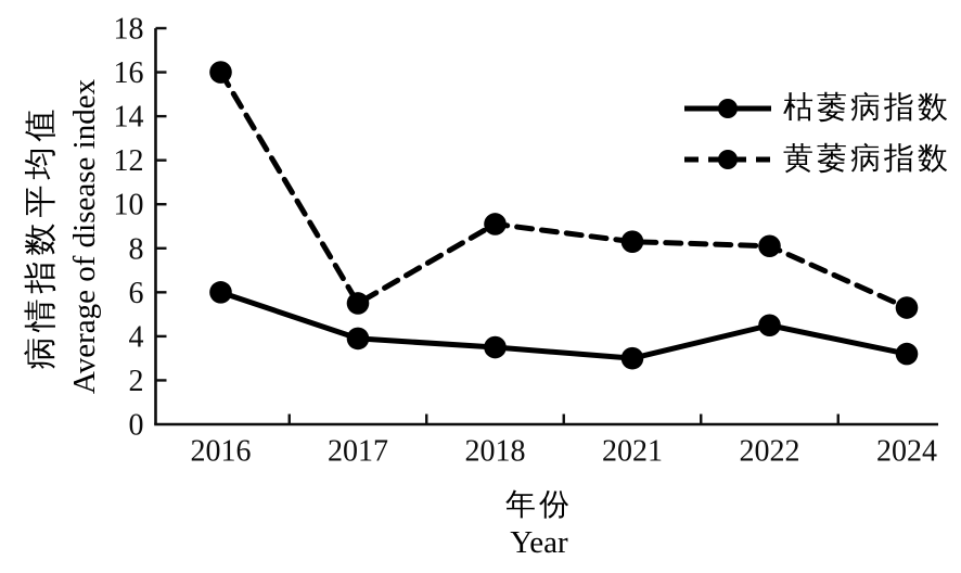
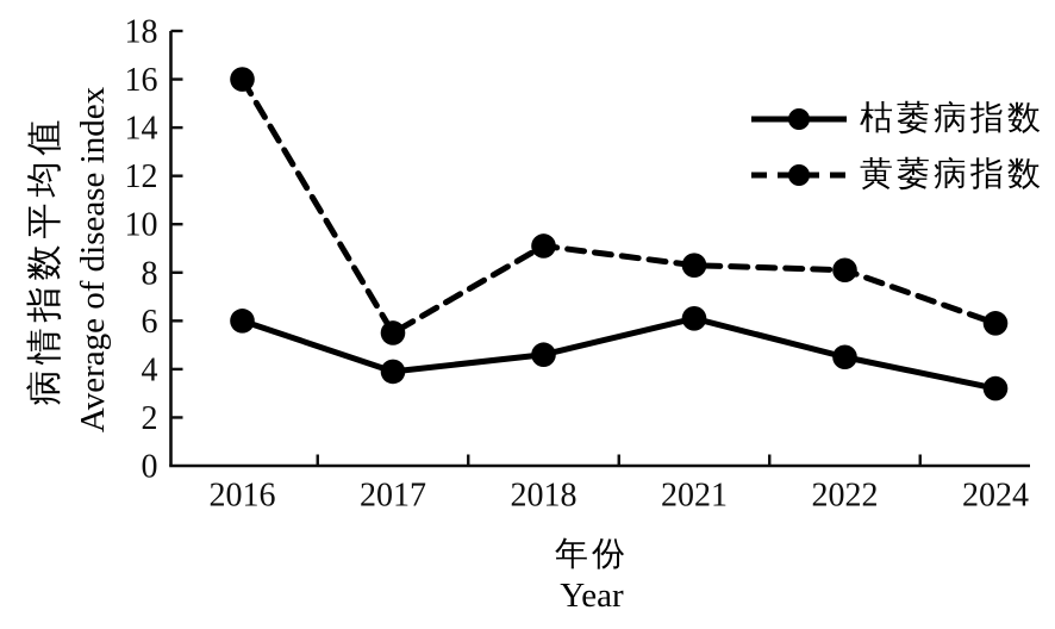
枯萎病指数/2018: 3.5 -> 4.6
枯萎病指数/2021: 3.0 -> 6.1
黄萎病指数/2024: 5.3 -> 5.9
